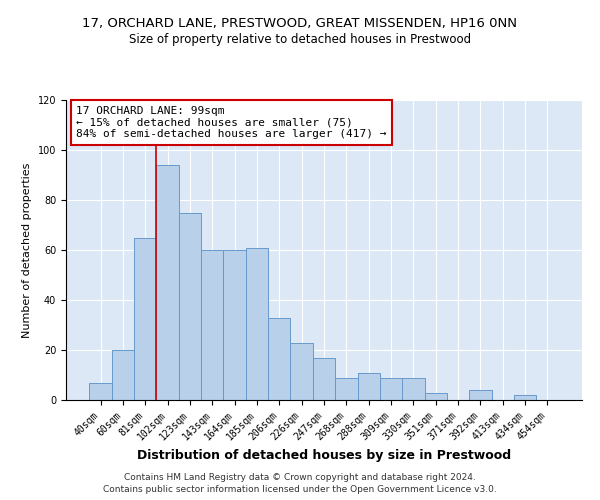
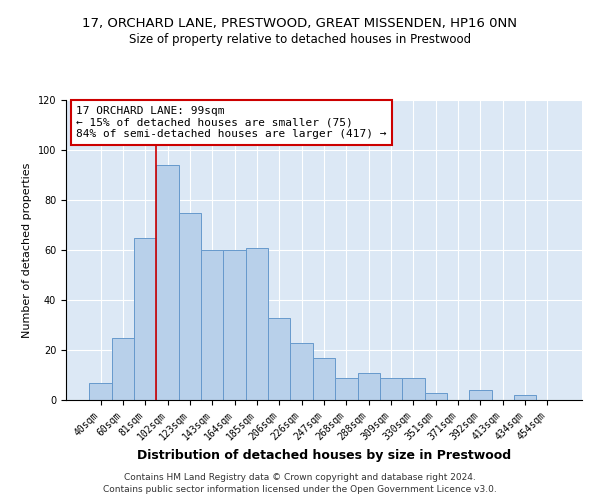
60sqm: 20 -> 25
